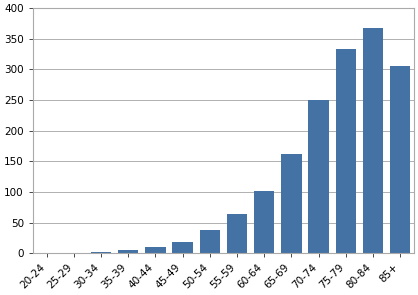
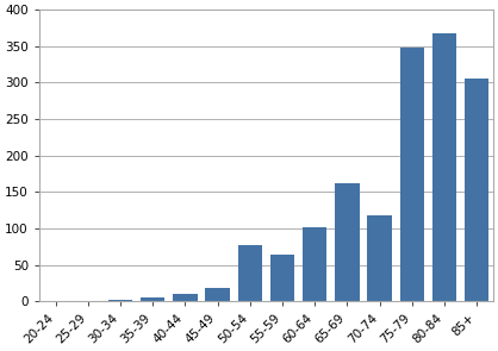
50-54: 38 -> 78
70-74: 250 -> 118
75-79: 334 -> 348
